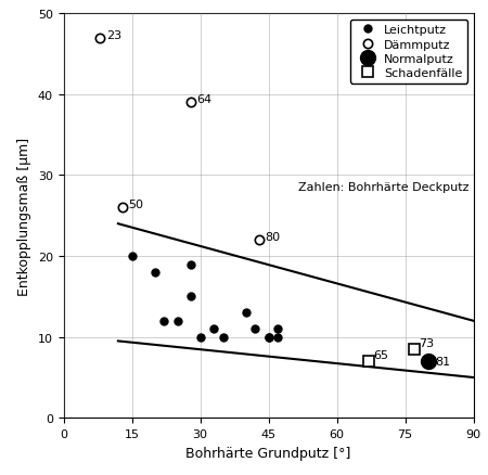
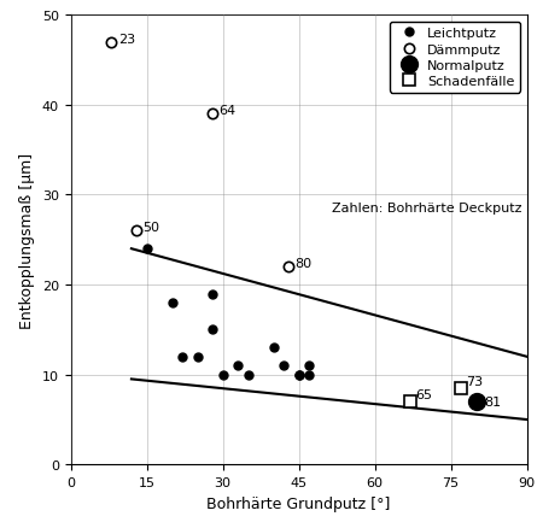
15: 20 -> 24
